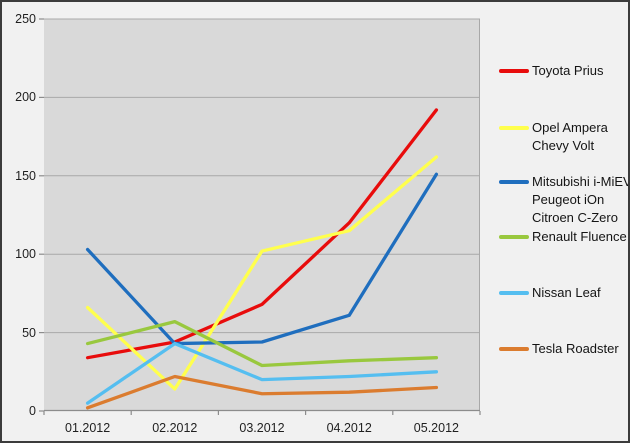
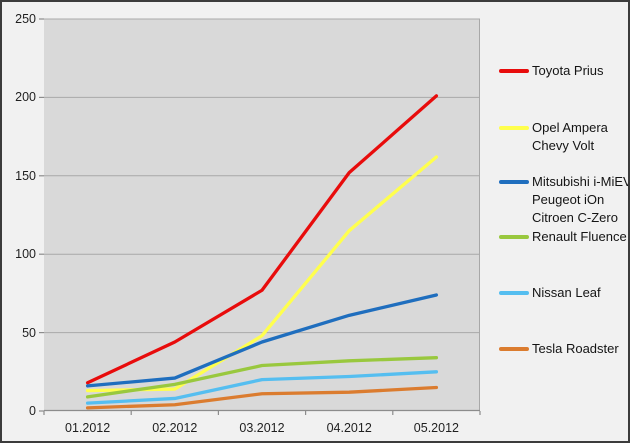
Toyota Prius/01.2012: 34 -> 18
Opel Ampera Chevy Volt/01.2012: 66 -> 13
Mitsubishi i-MiEV Peugeot iOn Citroen C-Zero/01.2012: 103 -> 16
Renault Fluence/01.2012: 43 -> 9
Mitsubishi i-MiEV Peugeot iOn Citroen C-Zero/02.2012: 43 -> 21
Renault Fluence/02.2012: 57 -> 17
Nissan Leaf/02.2012: 43 -> 8
Tesla Roadster/02.2012: 22 -> 4
Toyota Prius/03.2012: 68 -> 77
Opel Ampera Chevy Volt/03.2012: 102 -> 48
Toyota Prius/04.2012: 120 -> 152
Toyota Prius/05.2012: 192 -> 201
Mitsubishi i-MiEV Peugeot iOn Citroen C-Zero/05.2012: 151 -> 74
